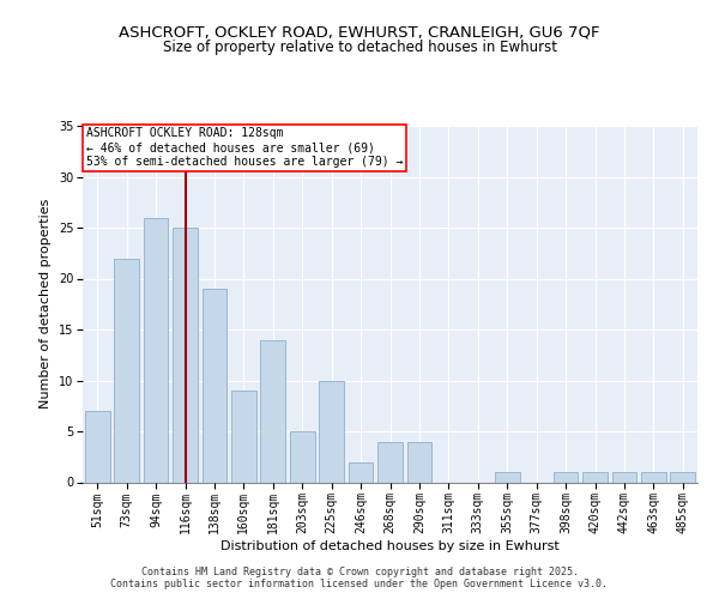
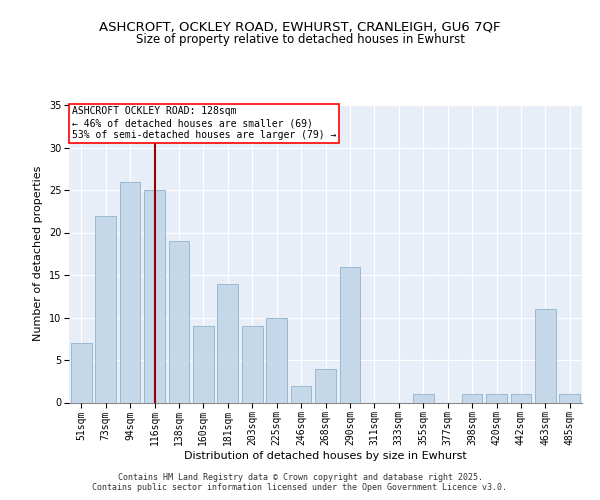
203sqm: 5 -> 9
290sqm: 4 -> 16
463sqm: 1 -> 11
